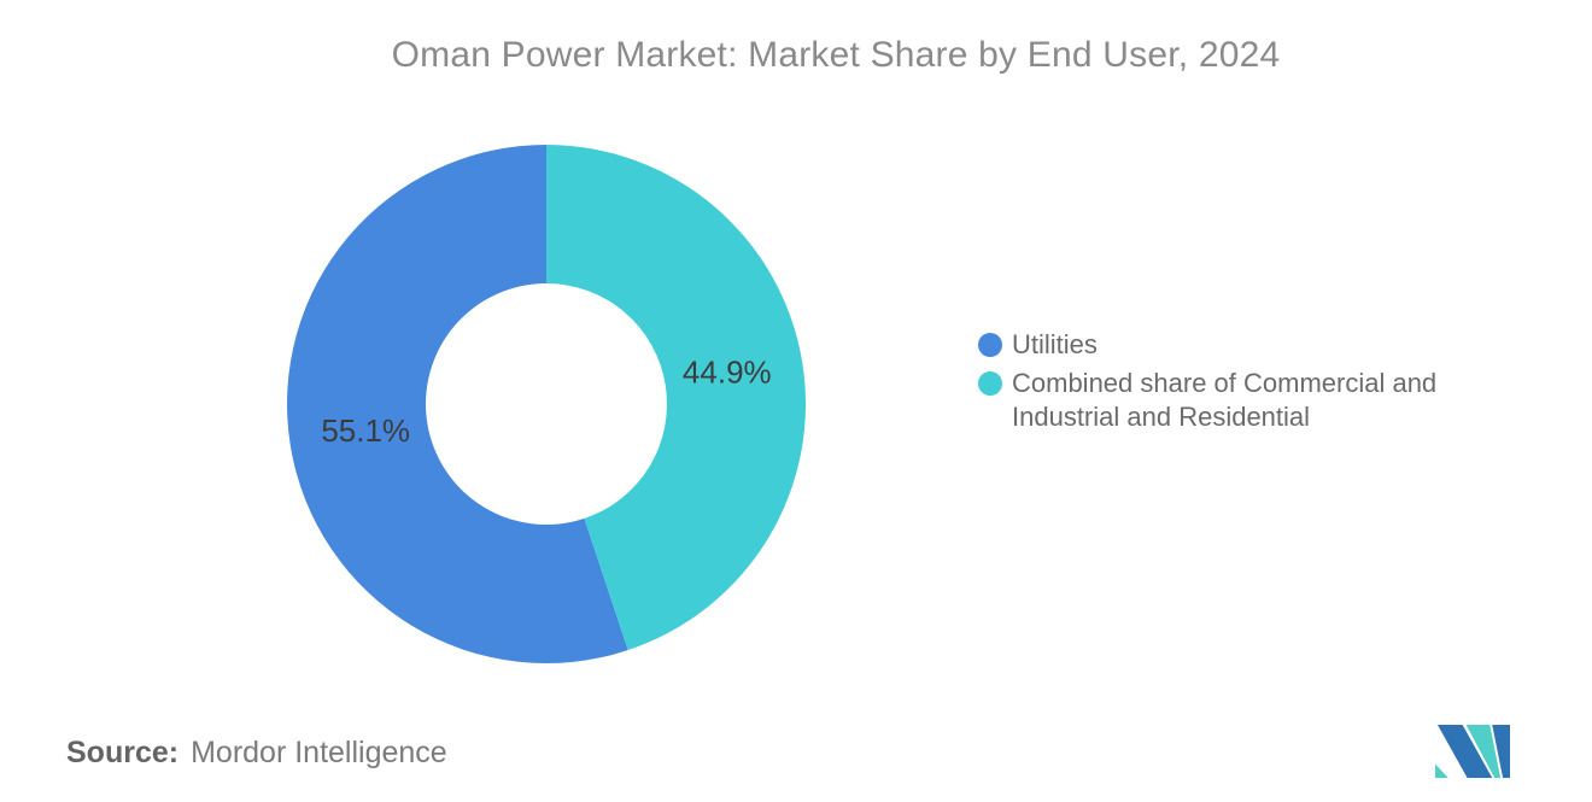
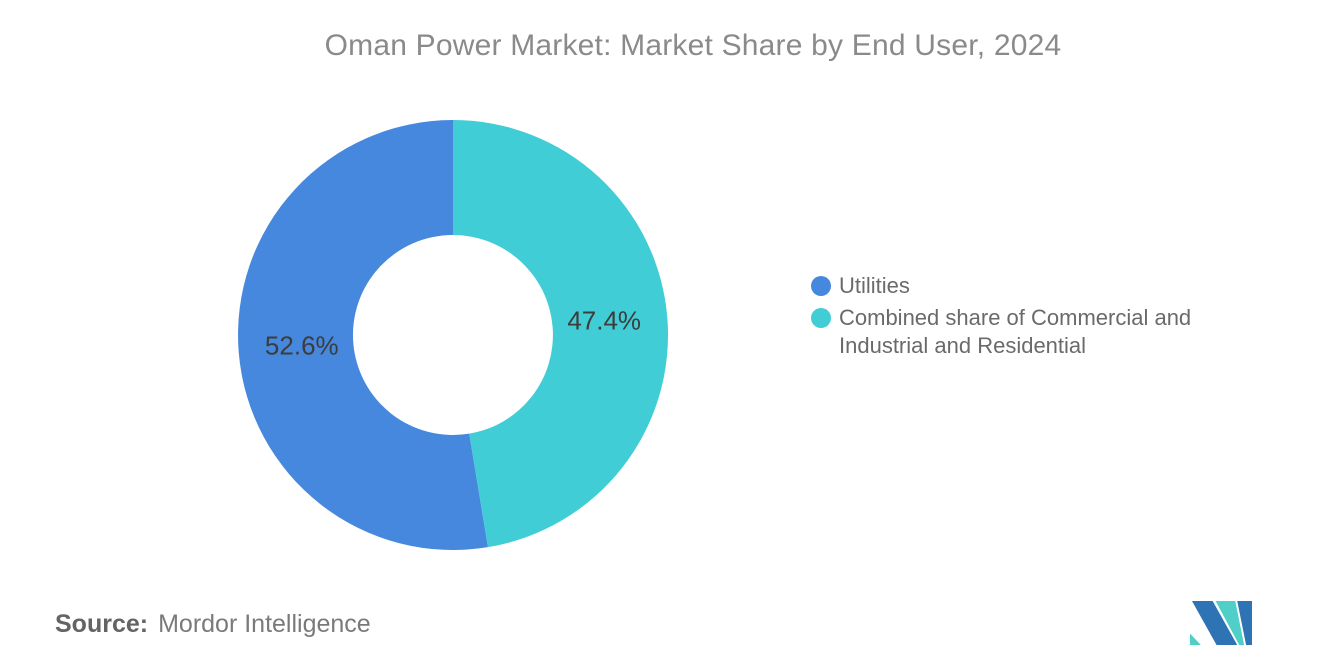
Utilities: 55.1% -> 52.6%
Combined share of Commercial and Industrial and Residential: 44.9% -> 47.4%
